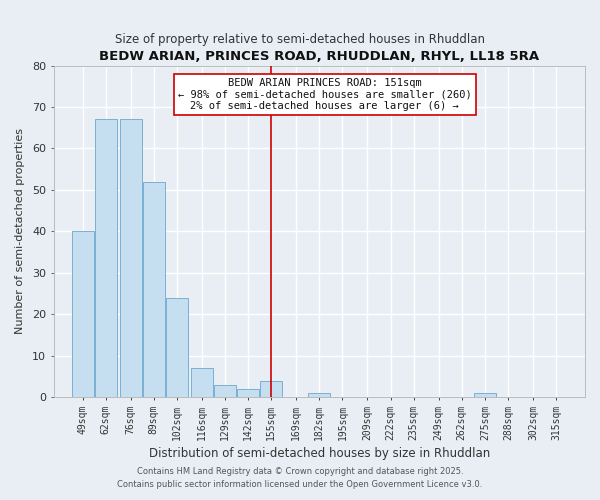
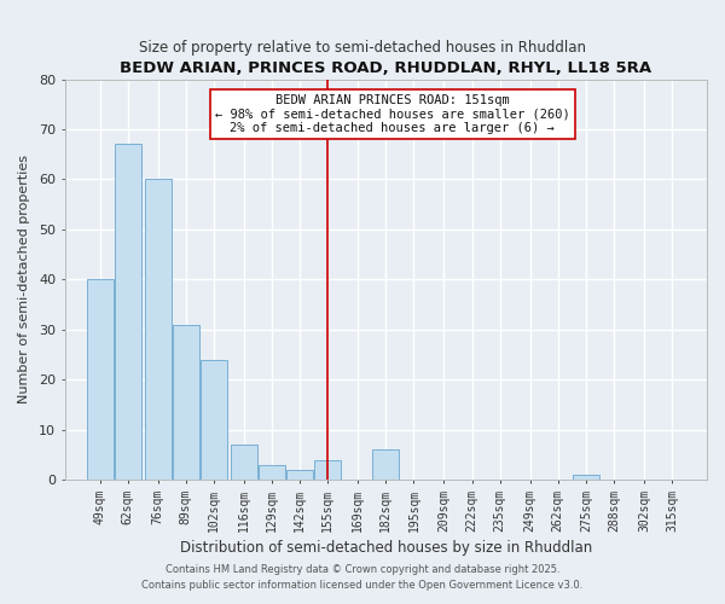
76sqm: 67 -> 60
89sqm: 52 -> 31
182sqm: 1 -> 6
